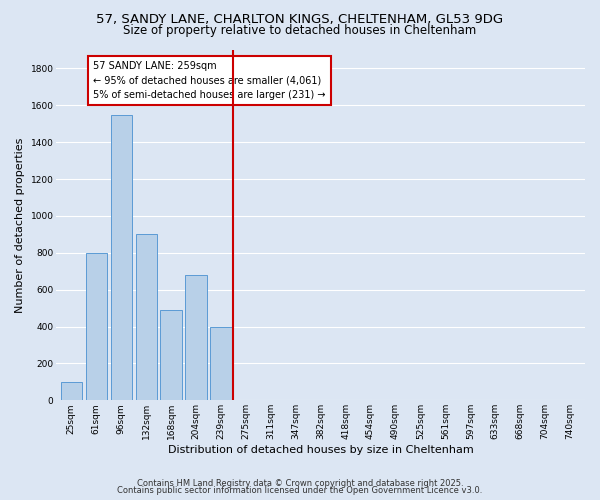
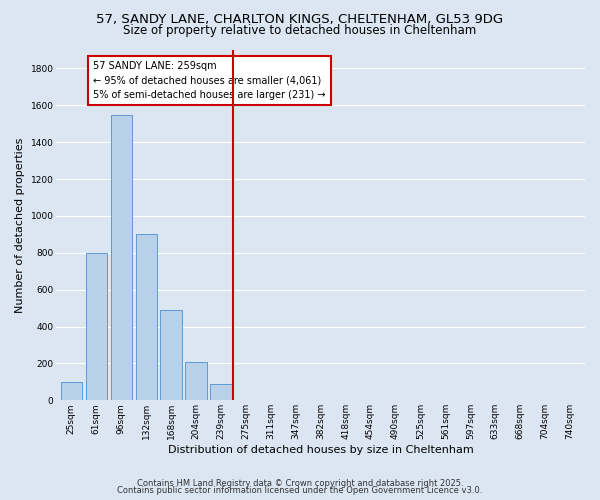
204sqm: 680 -> 210
239sqm: 400 -> 90
